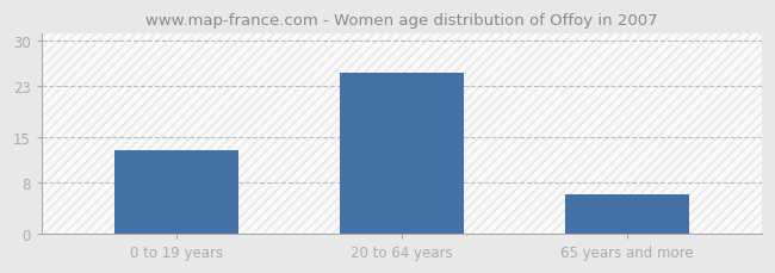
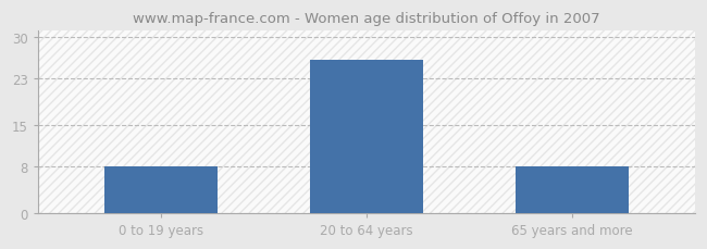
0 to 19 years: 13 -> 8
20 to 64 years: 25 -> 26
65 years and more: 6 -> 8
